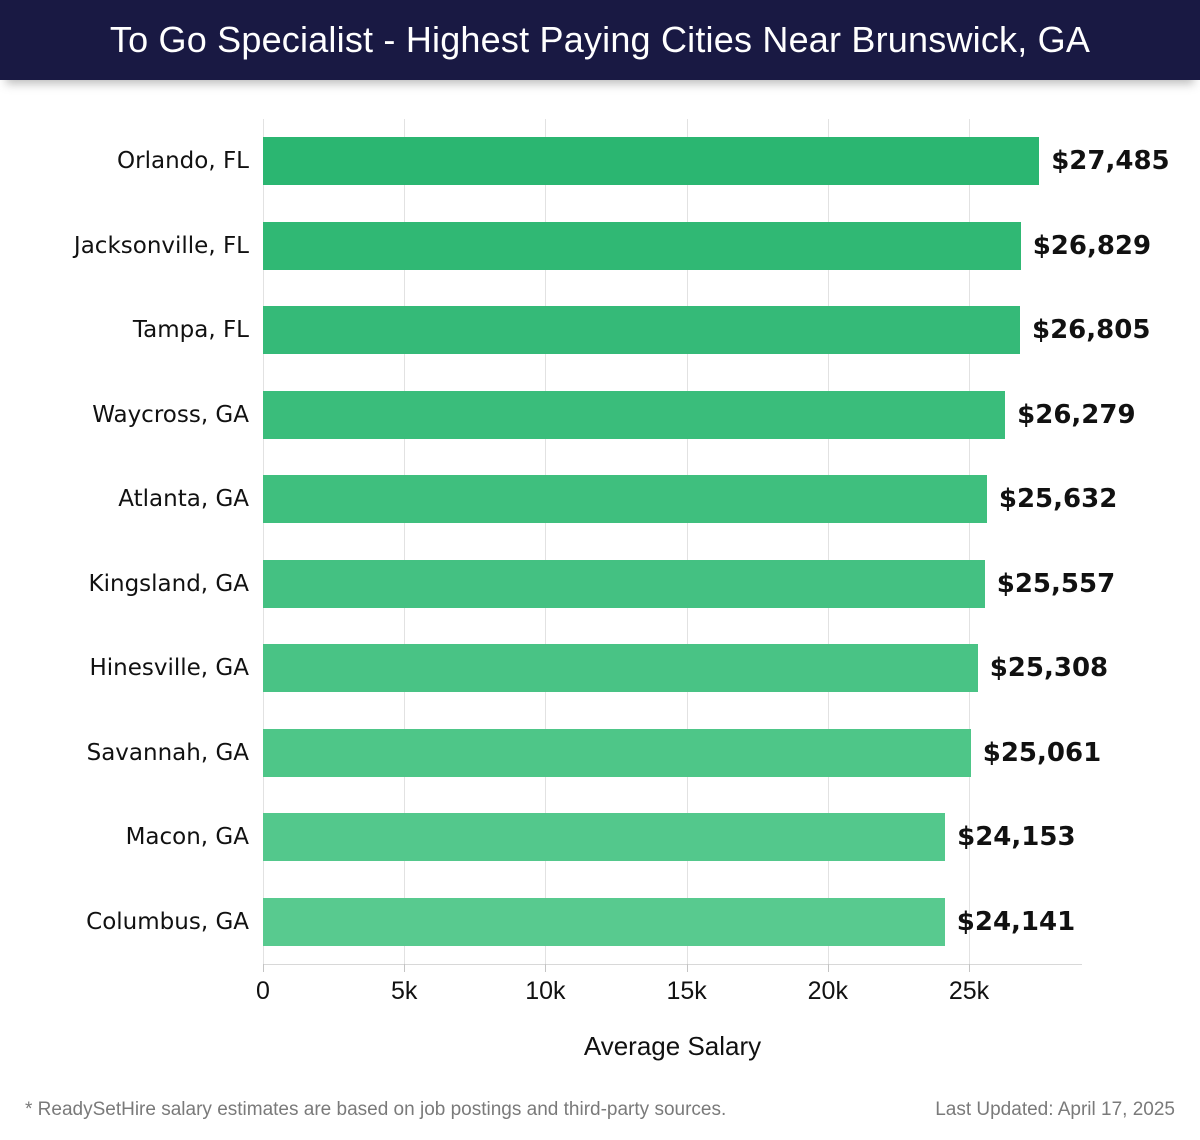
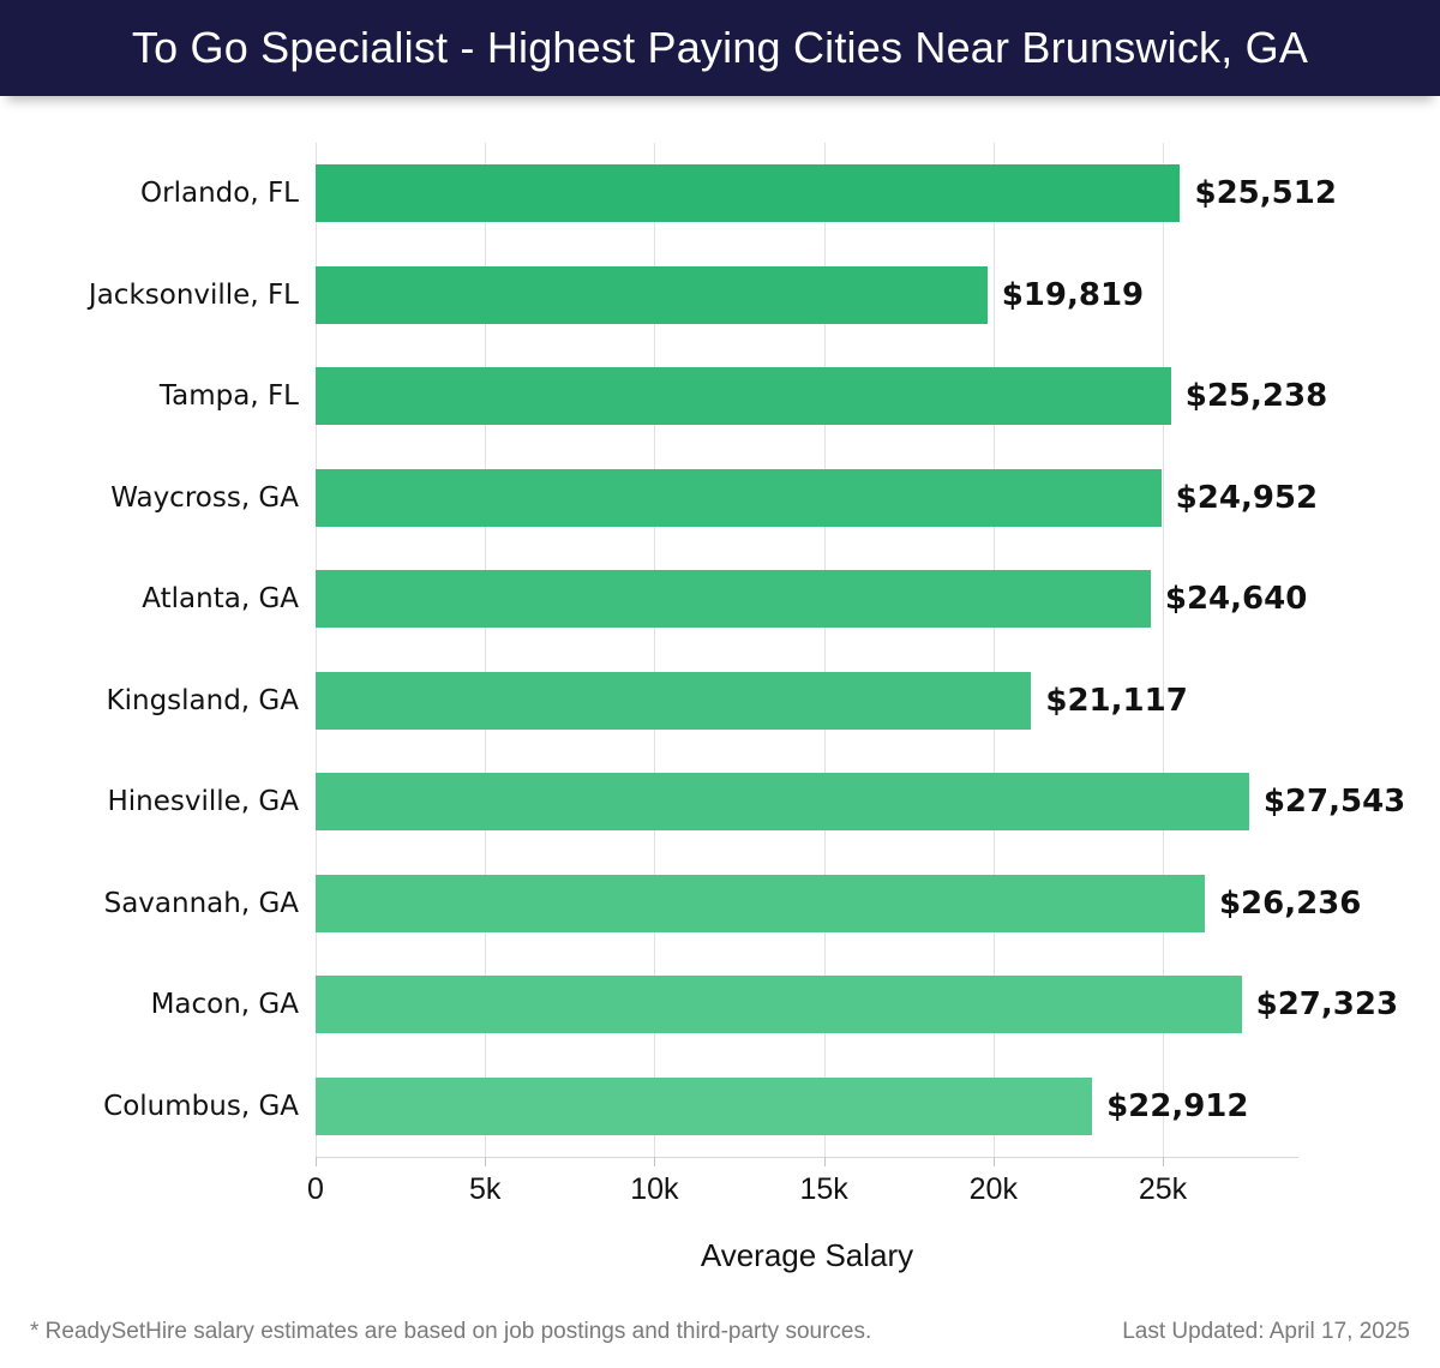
Orlando, FL: $27,485 -> $25,512
Jacksonville, FL: $26,829 -> $19,819
Tampa, FL: $26,805 -> $25,238
Waycross, GA: $26,279 -> $24,952
Atlanta, GA: $25,632 -> $24,640
Kingsland, GA: $25,557 -> $21,117
Hinesville, GA: $25,308 -> $27,543
Savannah, GA: $25,061 -> $26,236
Macon, GA: $24,153 -> $27,323
Columbus, GA: $24,141 -> $22,912
